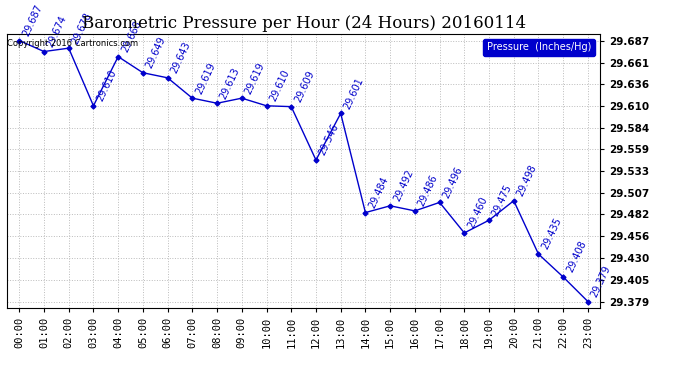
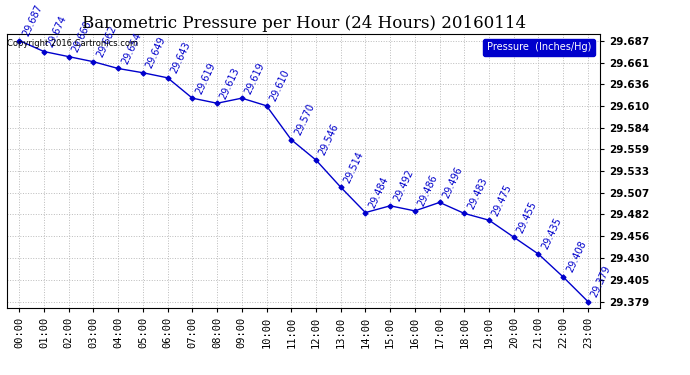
02:00: 29.678 -> 29.668
03:00: 29.610 -> 29.662
04:00: 29.668 -> 29.654
11:00: 29.609 -> 29.570
13:00: 29.601 -> 29.514
18:00: 29.460 -> 29.483
20:00: 29.498 -> 29.455
